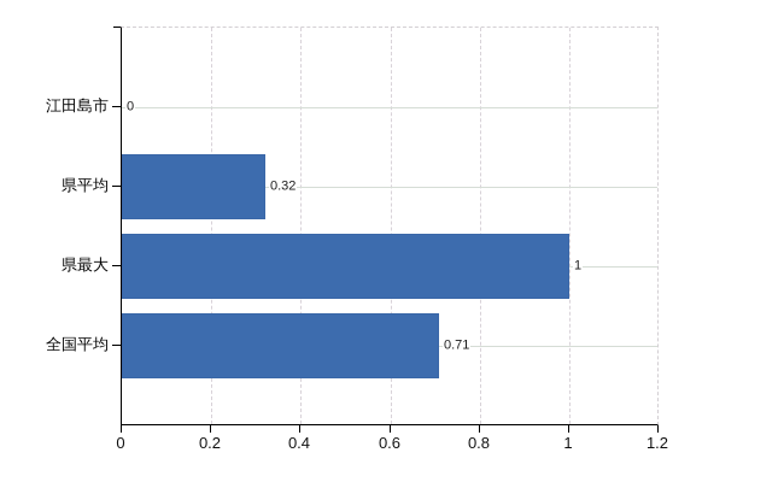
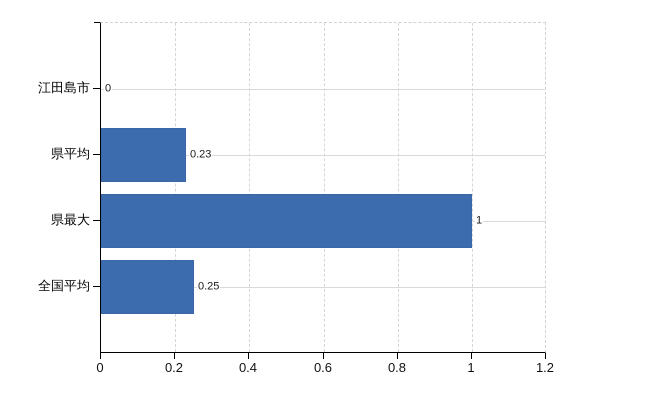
県平均: 0.32 -> 0.23
全国平均: 0.71 -> 0.25
